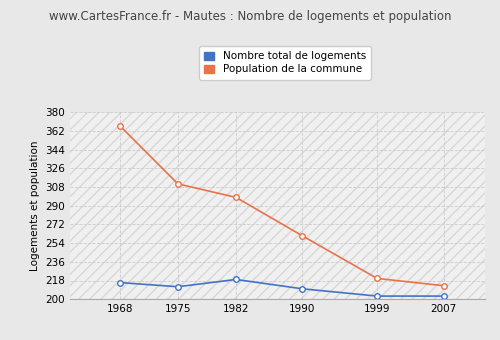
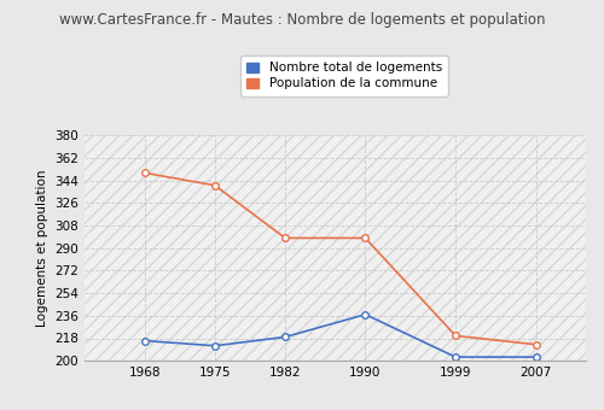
Population de la commune/1968: 367 -> 350
Population de la commune/1975: 311 -> 340
Nombre total de logements/1990: 210 -> 237
Population de la commune/1990: 261 -> 298
